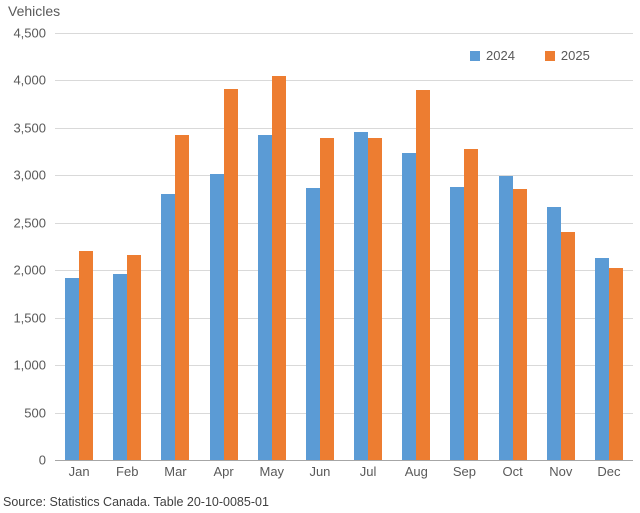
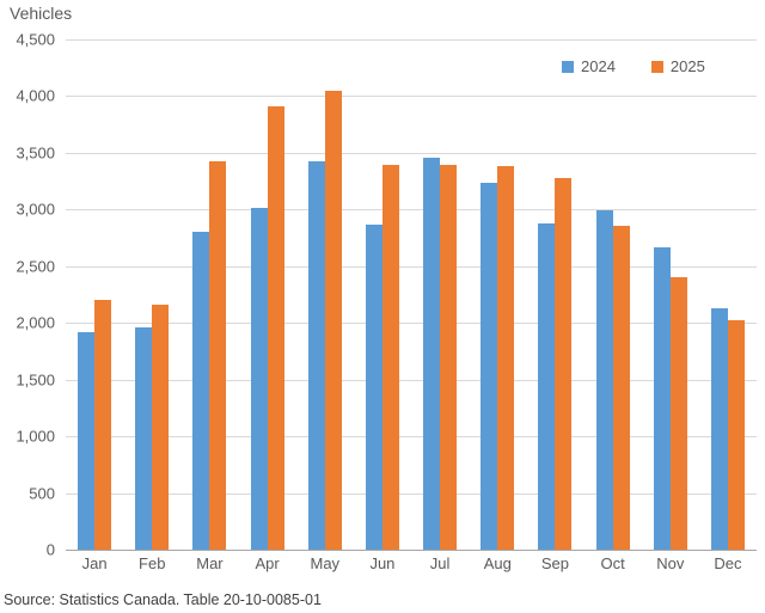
2025/Aug: 3900 -> 3400
